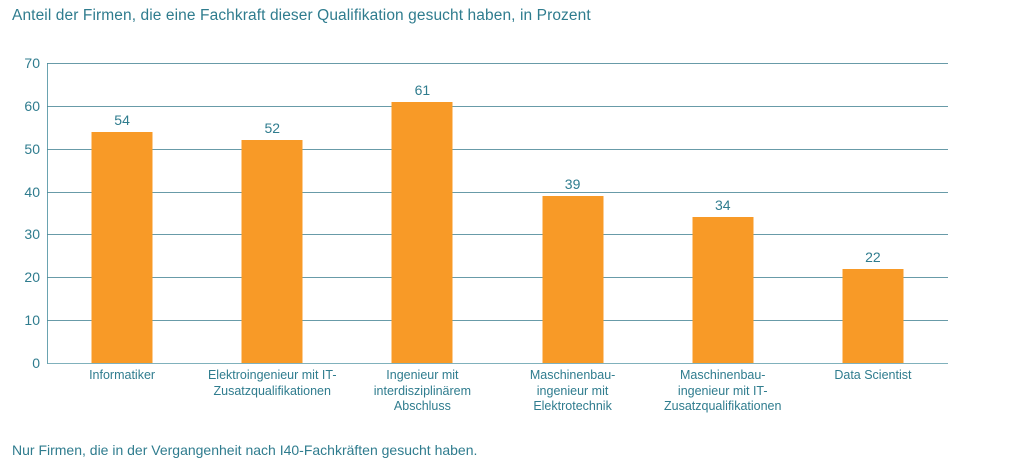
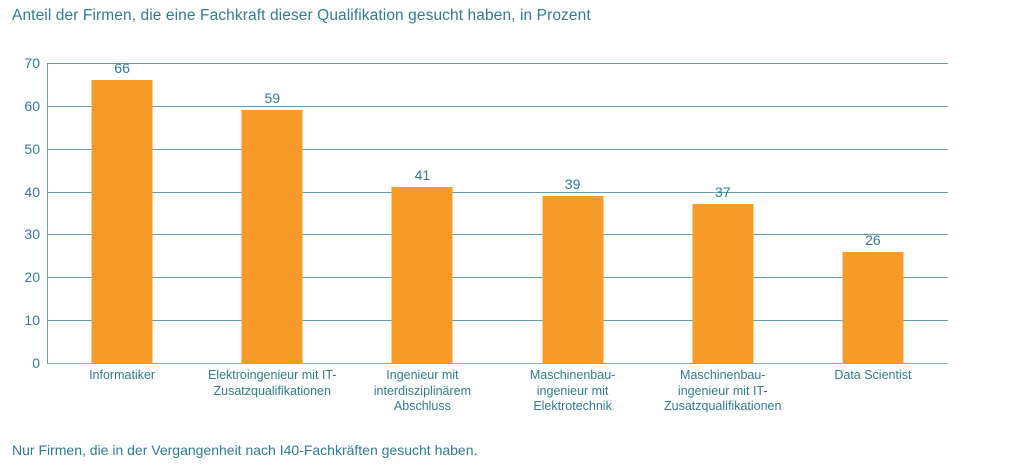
Informatiker: 54 -> 66
Elektroingenieur mit IT-Zusatzqualifikationen: 52 -> 59
Ingenieur mit interdisziplinärem Abschluss: 61 -> 41
Maschinenbau-ingenieur mit IT-Zusatzqualifikationen: 34 -> 37
Data Scientist: 22 -> 26
